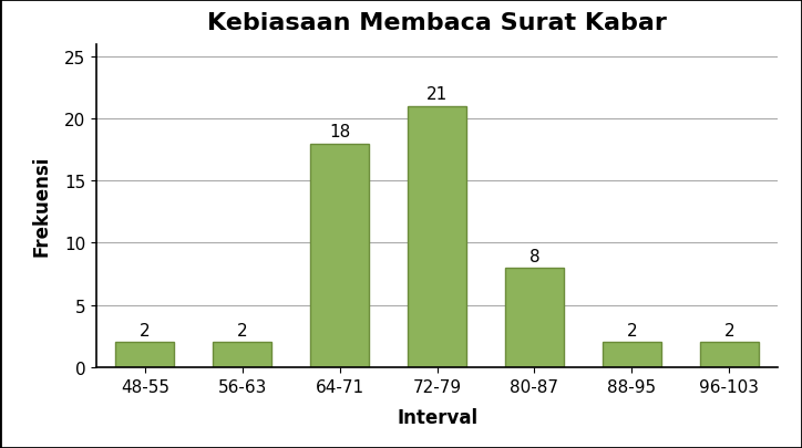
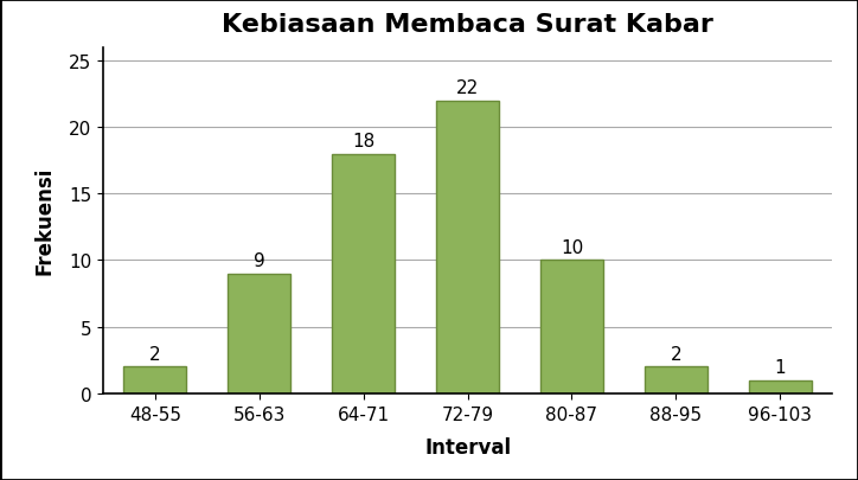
56-63: 2 -> 9
72-79: 21 -> 22
80-87: 8 -> 10
96-103: 2 -> 1
